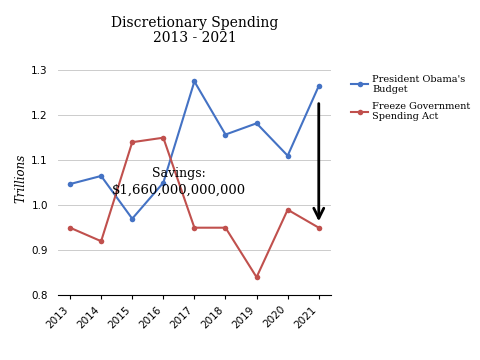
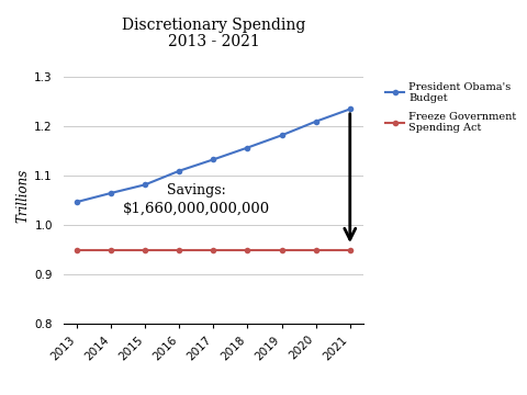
Freeze Government Spending Act/2014: 0.92 -> 0.95
President Obama's Budget/2015: 0.970 -> 1.082
Freeze Government Spending Act/2015: 1.14 -> 0.95
President Obama's Budget/2016: 1.050 -> 1.110
Freeze Government Spending Act/2016: 1.15 -> 0.95
President Obama's Budget/2017: 1.275 -> 1.133
Freeze Government Spending Act/2019: 0.84 -> 0.95
President Obama's Budget/2020: 1.110 -> 1.210
Freeze Government Spending Act/2020: 0.99 -> 0.95
President Obama's Budget/2021: 1.265 -> 1.235
